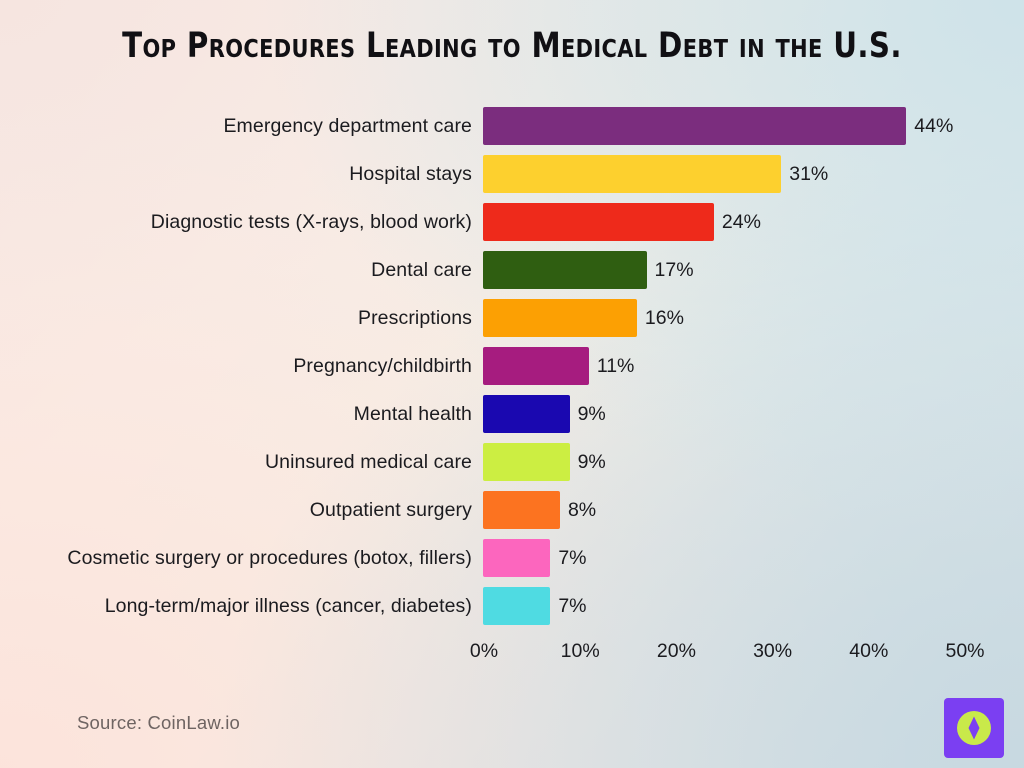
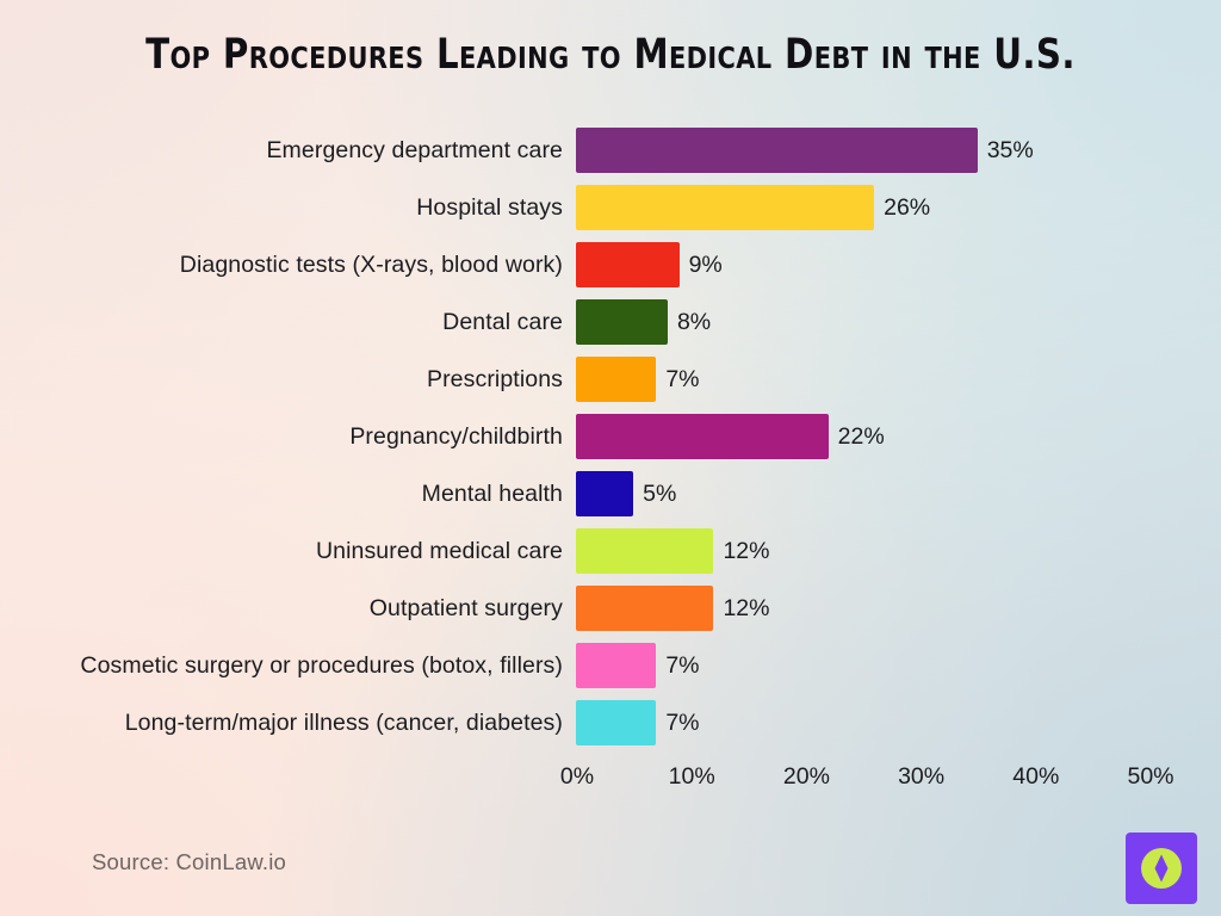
Emergency department care: 44% -> 35%
Hospital stays: 31% -> 26%
Diagnostic tests (X-rays, blood work): 24% -> 9%
Dental care: 17% -> 8%
Prescriptions: 16% -> 7%
Pregnancy/childbirth: 11% -> 22%
Mental health: 9% -> 5%
Uninsured medical care: 9% -> 12%
Outpatient surgery: 8% -> 12%
